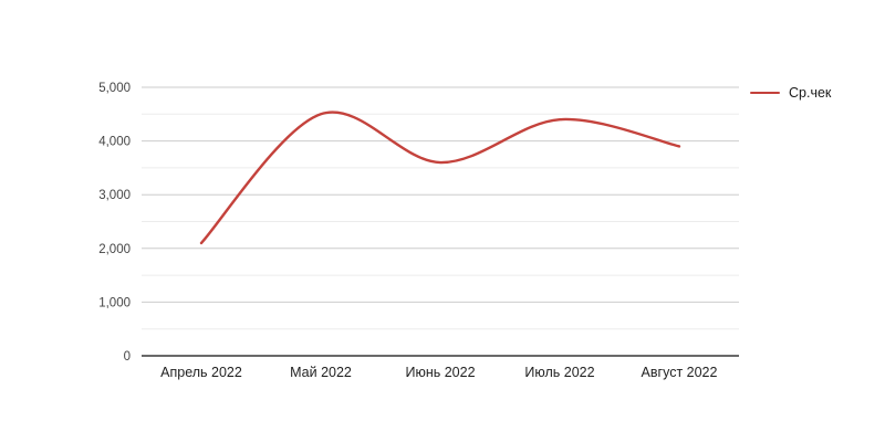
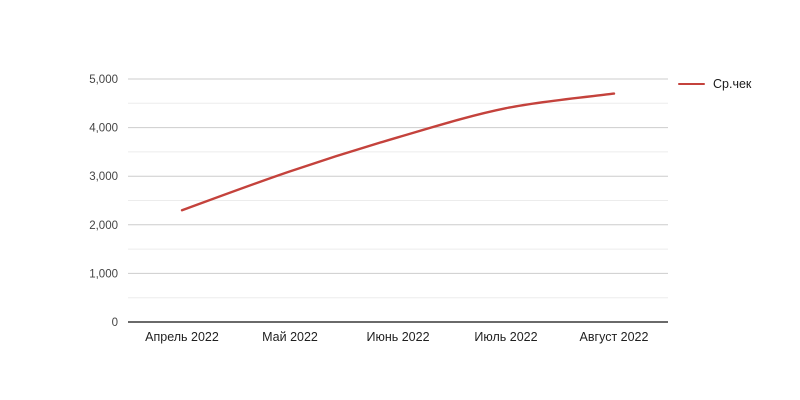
Апрель 2022: 2100 -> 2300
Май 2022: 4500 -> 3100
Июнь 2022: 3600 -> 3800
Август 2022: 3900 -> 4700
